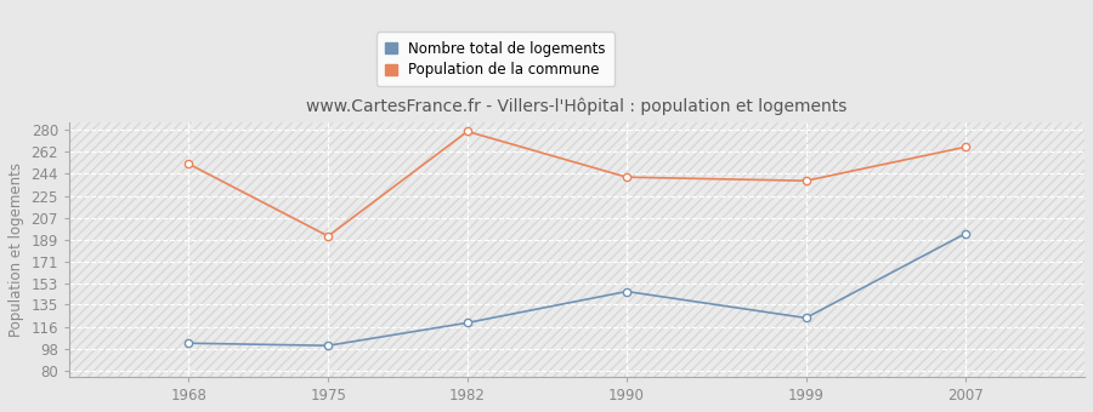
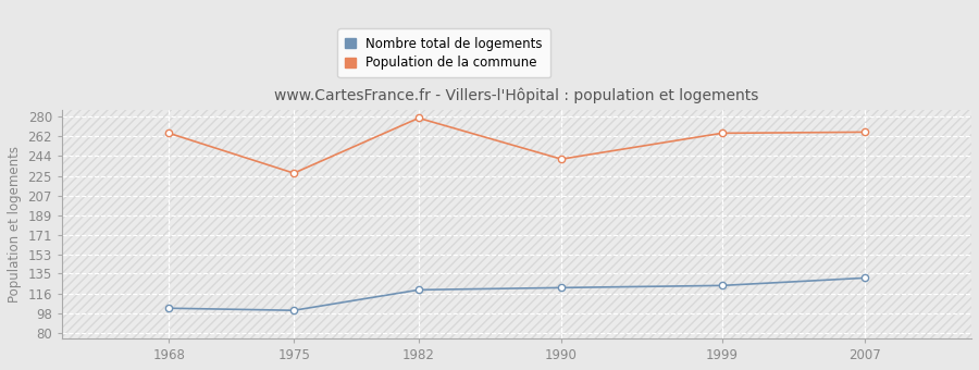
Population de la commune/1968: 252 -> 265
Population de la commune/1975: 192 -> 228
Nombre total de logements/1990: 146 -> 122
Population de la commune/1999: 238 -> 265
Nombre total de logements/2007: 194 -> 131
